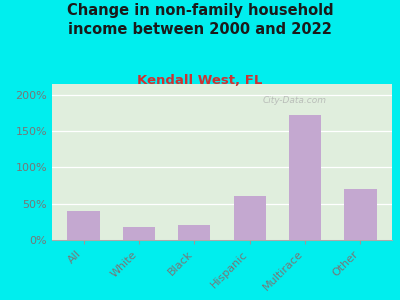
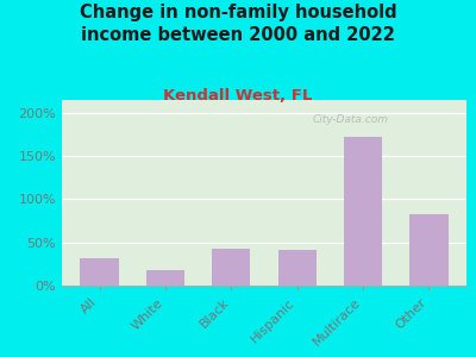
All: 40% -> 32%
Black: 20% -> 43%
Hispanic: 60% -> 42%
Other: 70% -> 83%
